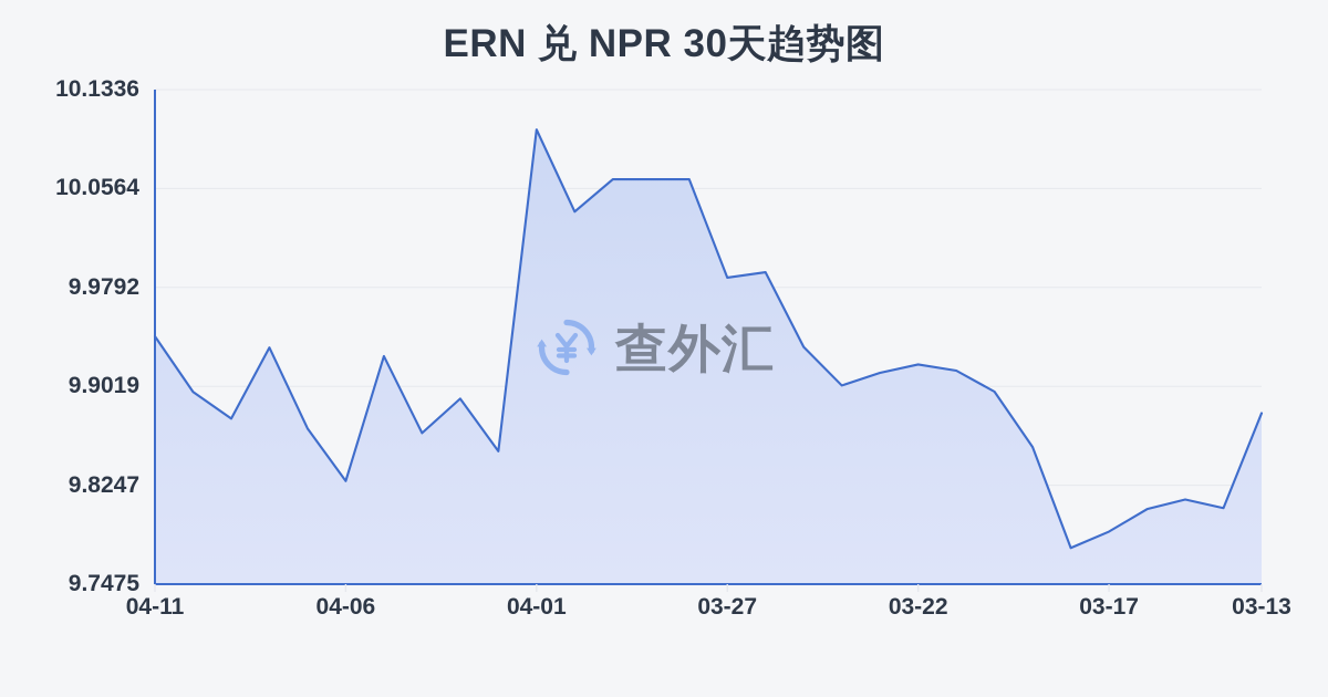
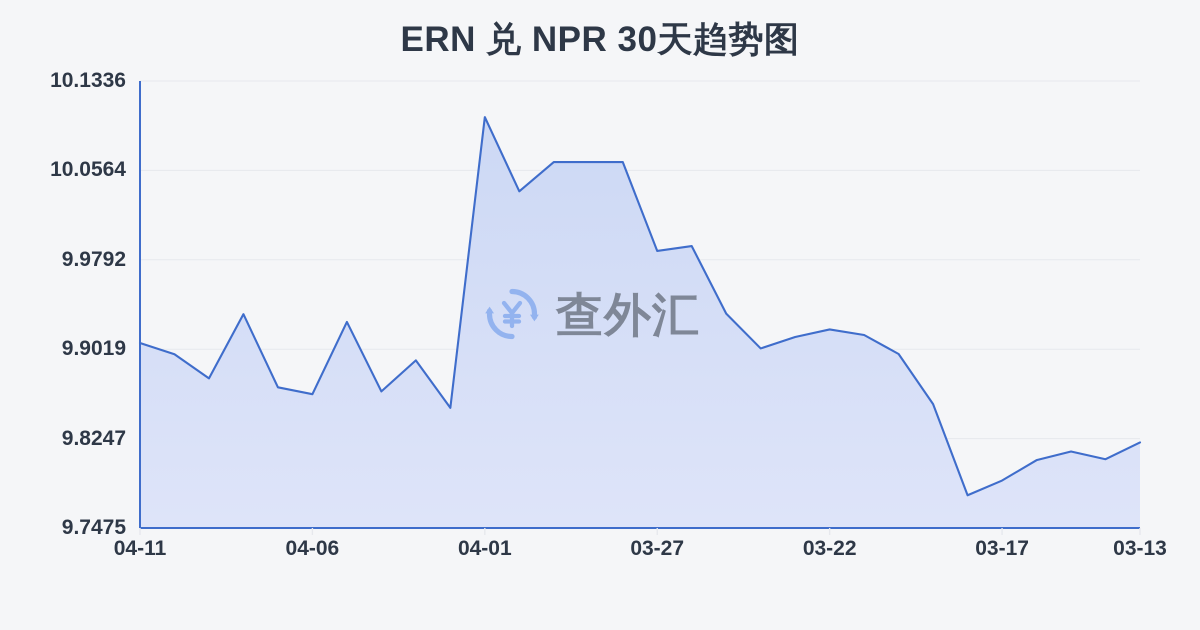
04-11: 9.941 -> 9.907
04-06: 9.828 -> 9.863
03-13: 9.881 -> 9.821
